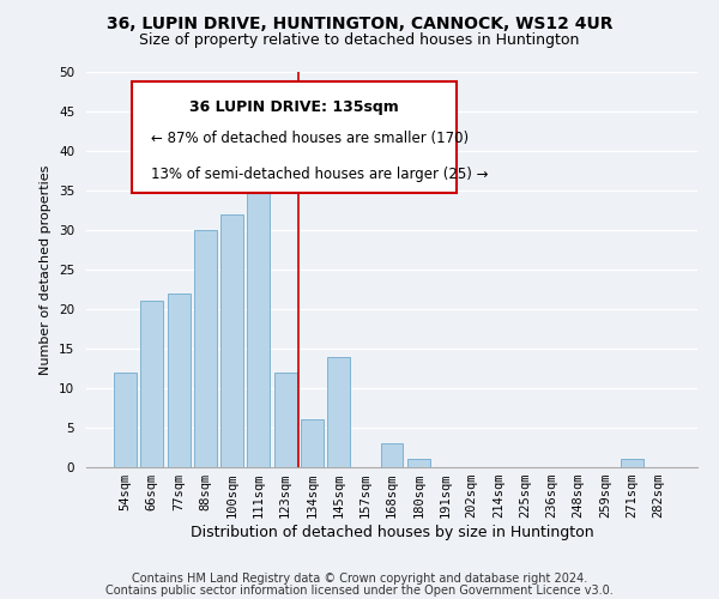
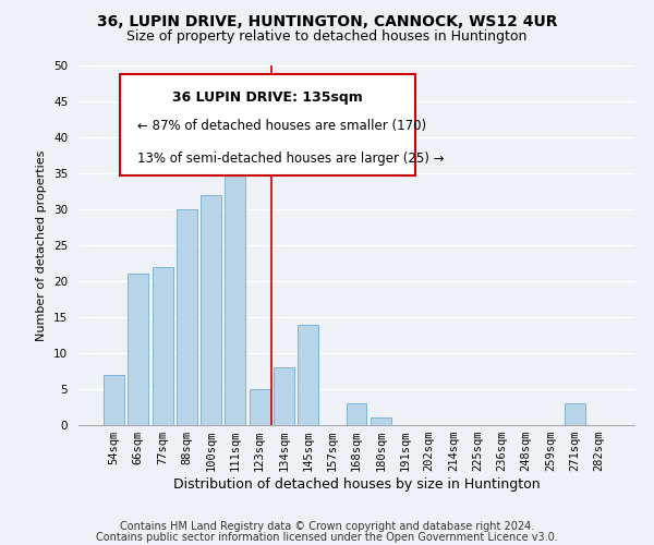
54sqm: 12 -> 7
123sqm: 12 -> 5
134sqm: 6 -> 8
271sqm: 1 -> 3
